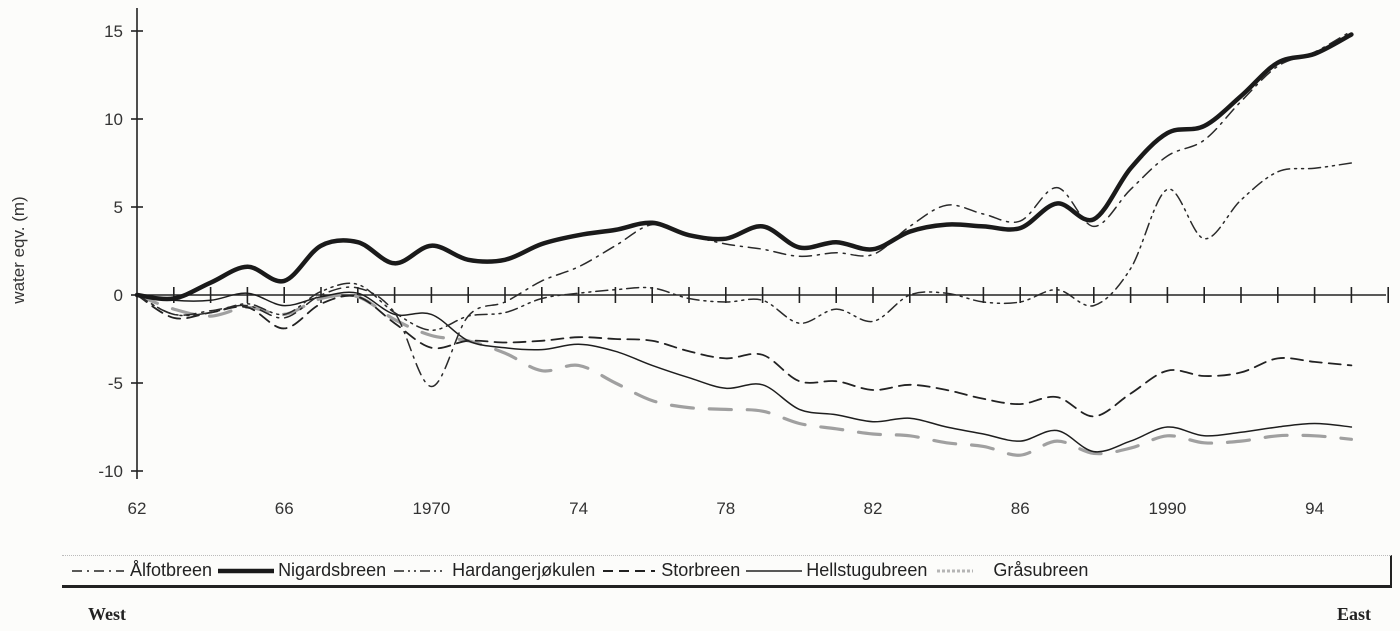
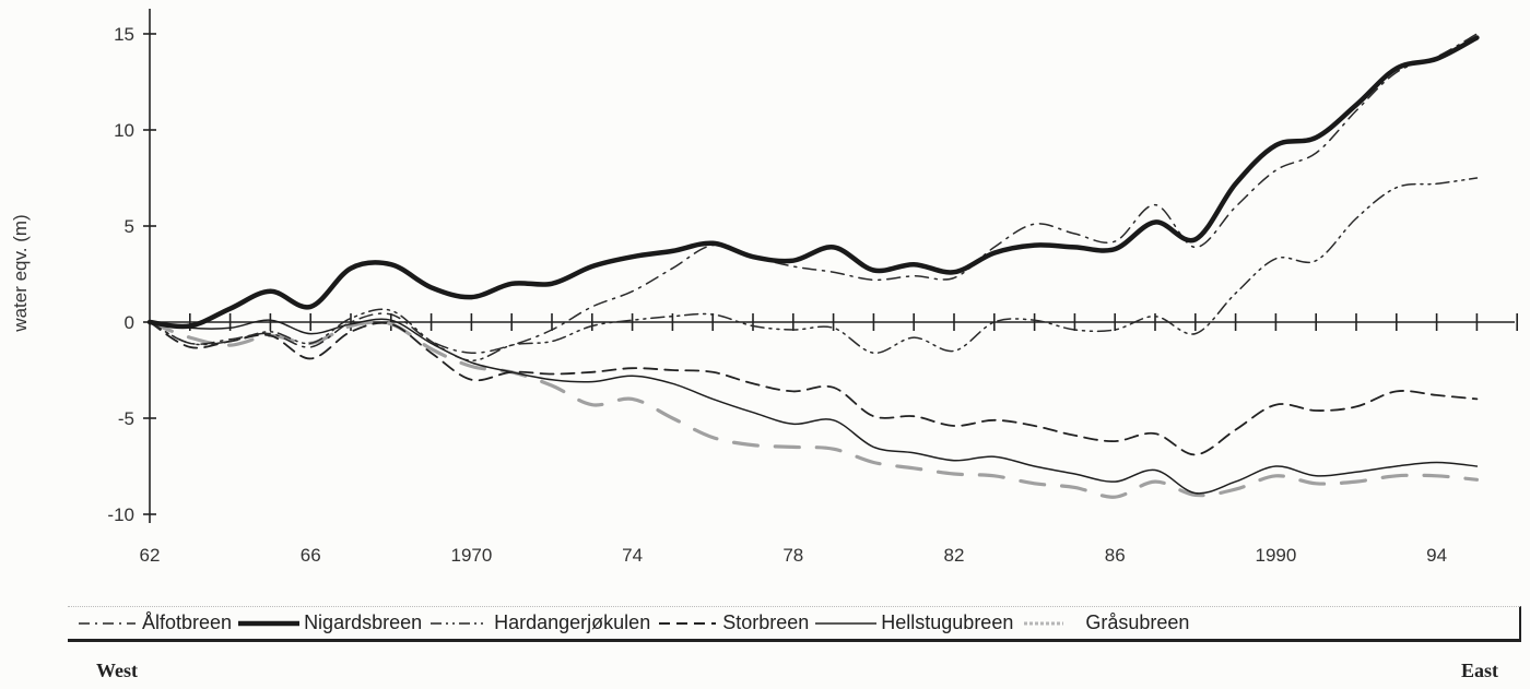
Ålfotbreen/1970: -5.2 -> -1.6
Nigardsbreen/1970: 2.8 -> 1.3
Hellstugubreen/1970: -1.1 -> -2.1
Hardangerjøkulen/1990: 6.0 -> 3.3
